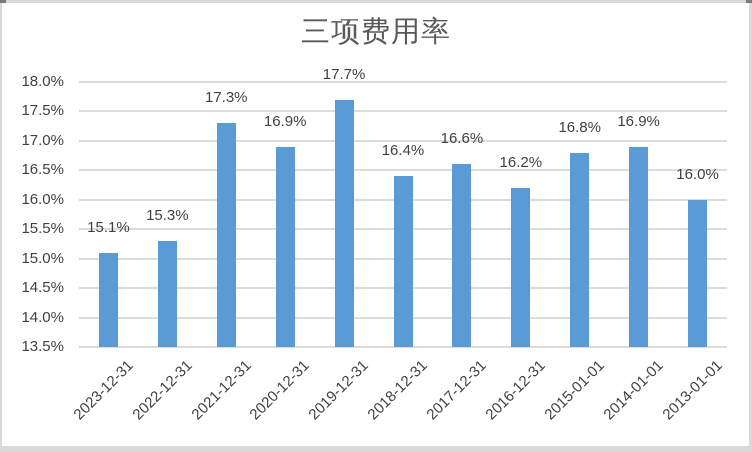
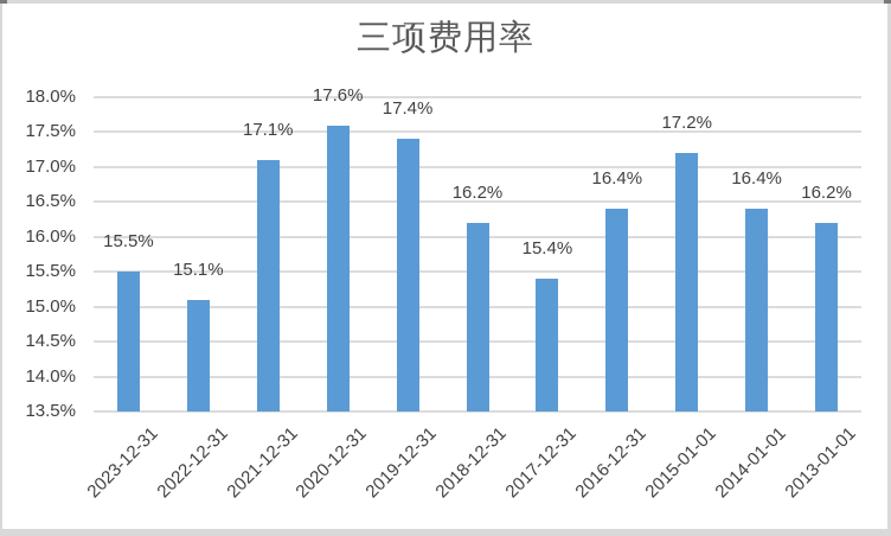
2023-12-31: 15.1% -> 15.5%
2022-12-31: 15.3% -> 15.1%
2021-12-31: 17.3% -> 17.1%
2020-12-31: 16.9% -> 17.6%
2019-12-31: 17.7% -> 17.4%
2018-12-31: 16.4% -> 16.2%
2017-12-31: 16.6% -> 15.4%
2016-12-31: 16.2% -> 16.4%
2015-01-01: 16.8% -> 17.2%
2014-01-01: 16.9% -> 16.4%
2013-01-01: 16.0% -> 16.2%
